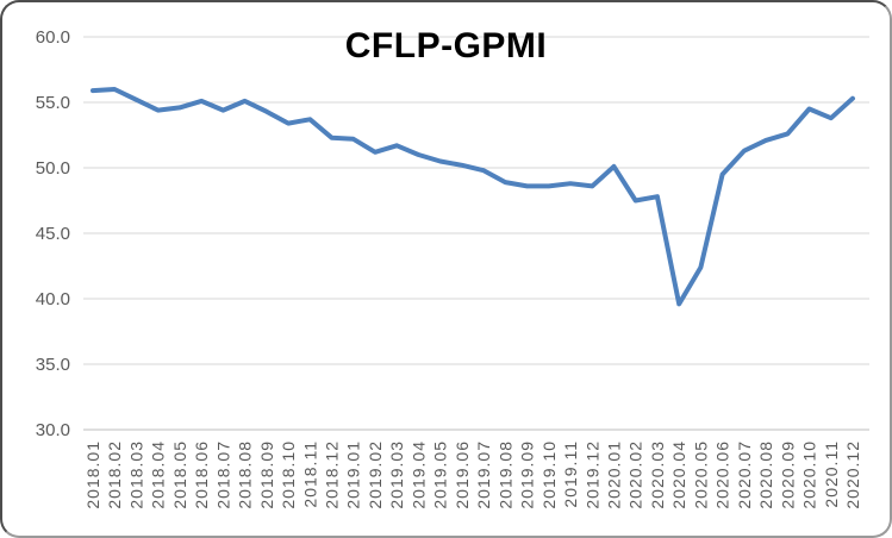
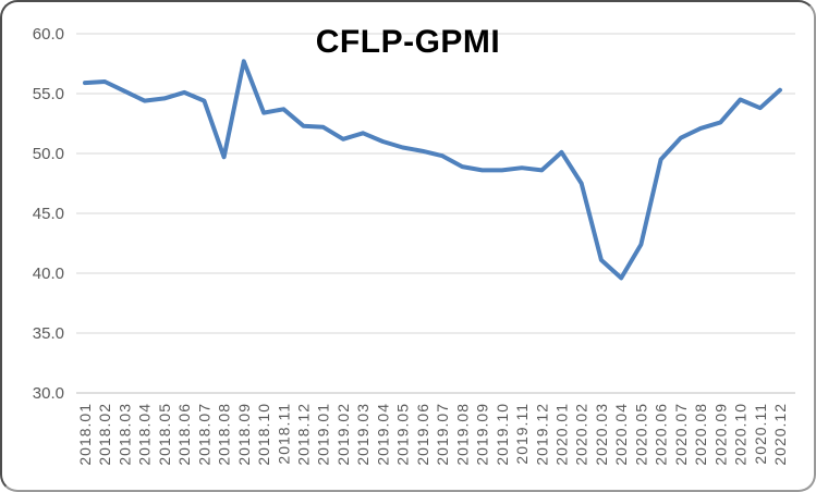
2018.08: 55.1 -> 49.7
2018.09: 54.3 -> 57.7
2020.03: 47.8 -> 41.1
